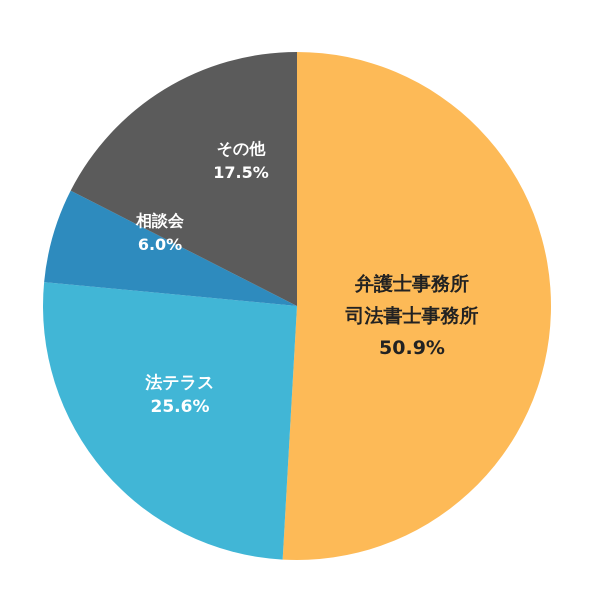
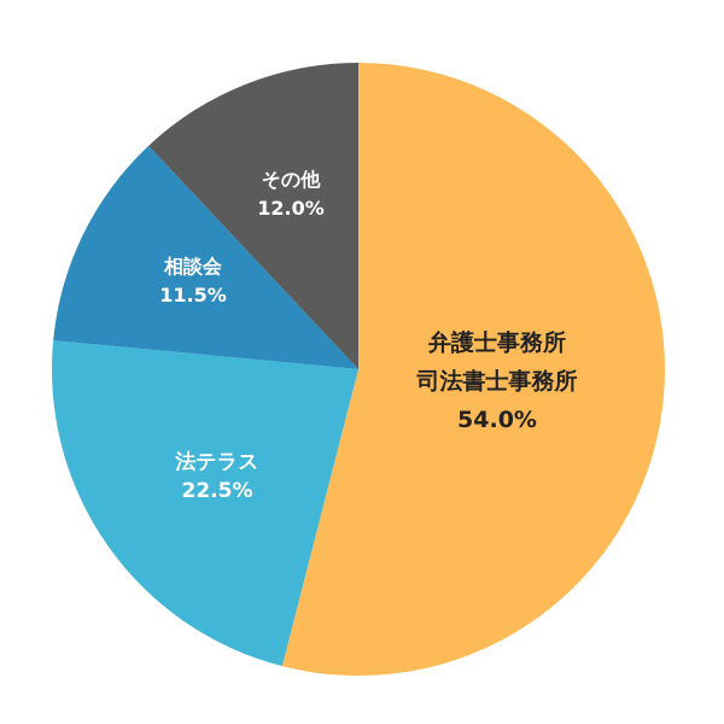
弁護士事務所 司法書士事務所: 50.9% -> 54.0%
法テラス: 25.6% -> 22.5%
相談会: 6.0% -> 11.5%
その他: 17.5% -> 12.0%
